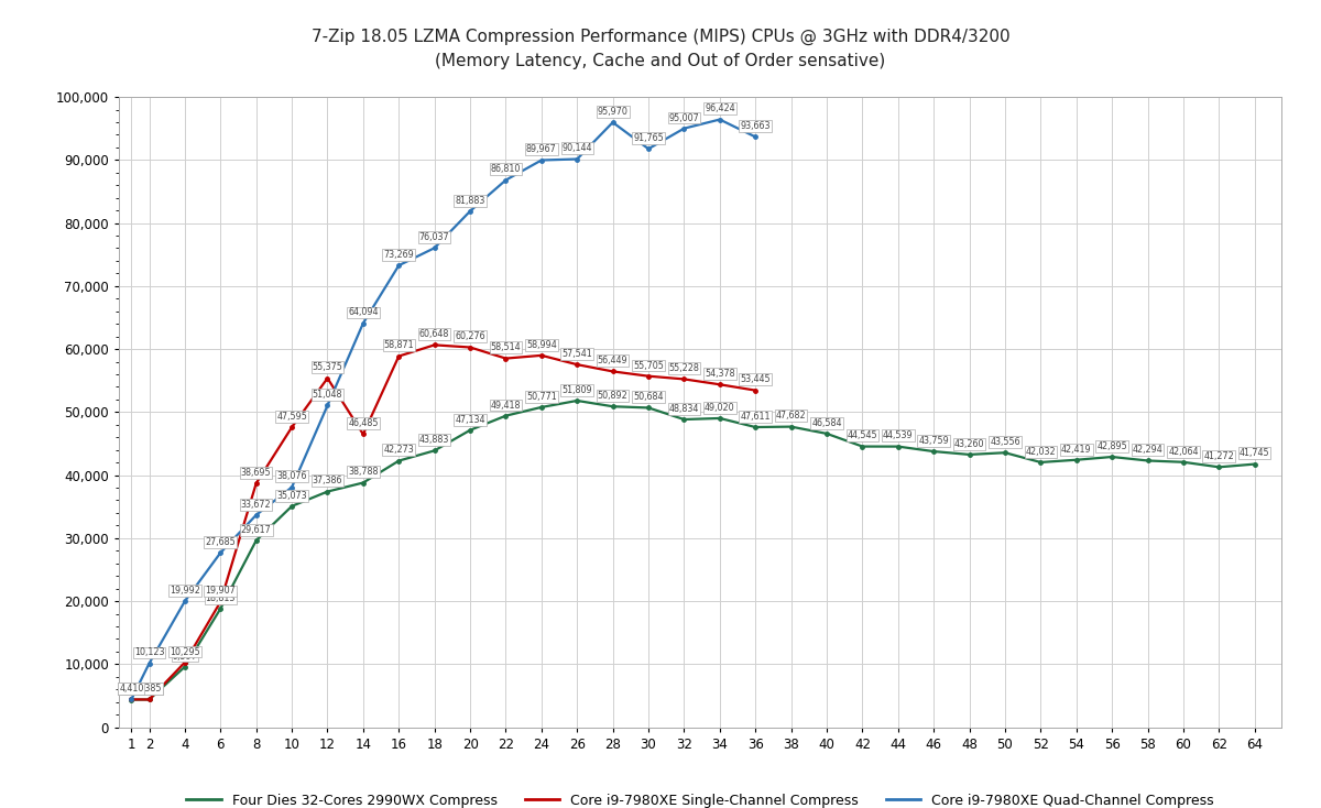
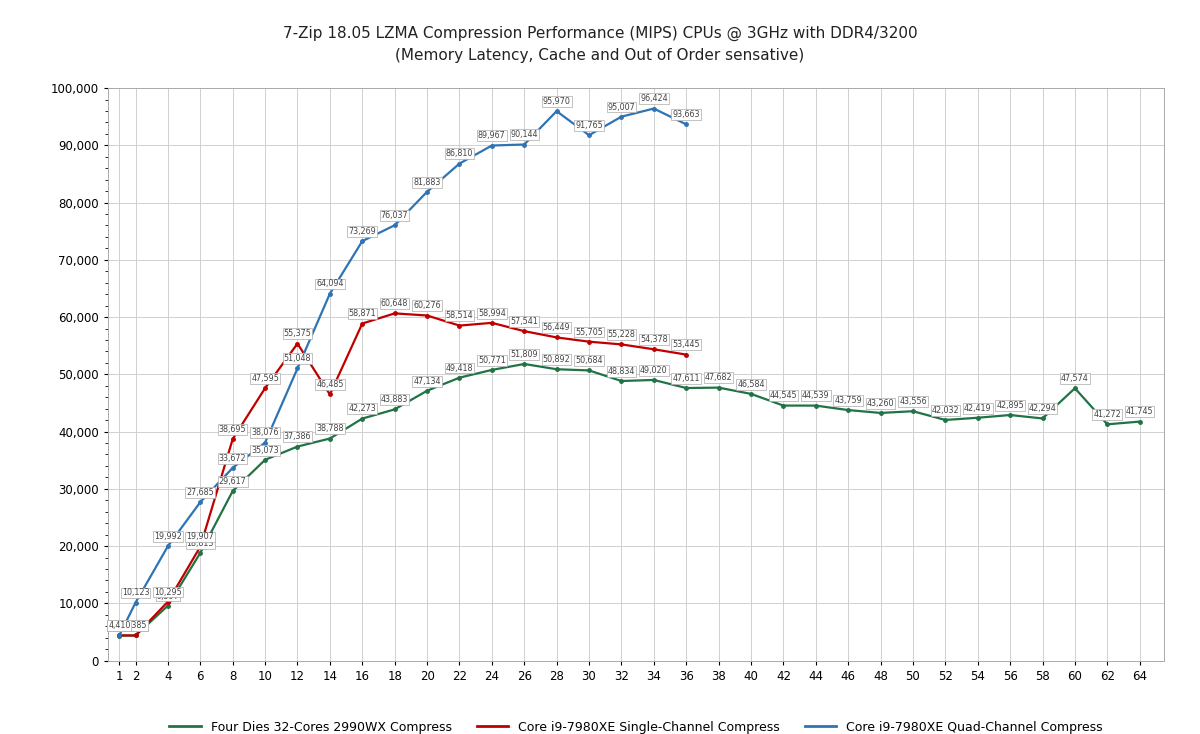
Four Dies 32-Cores 2990WX Compress/60: 42,064 -> 47,574
